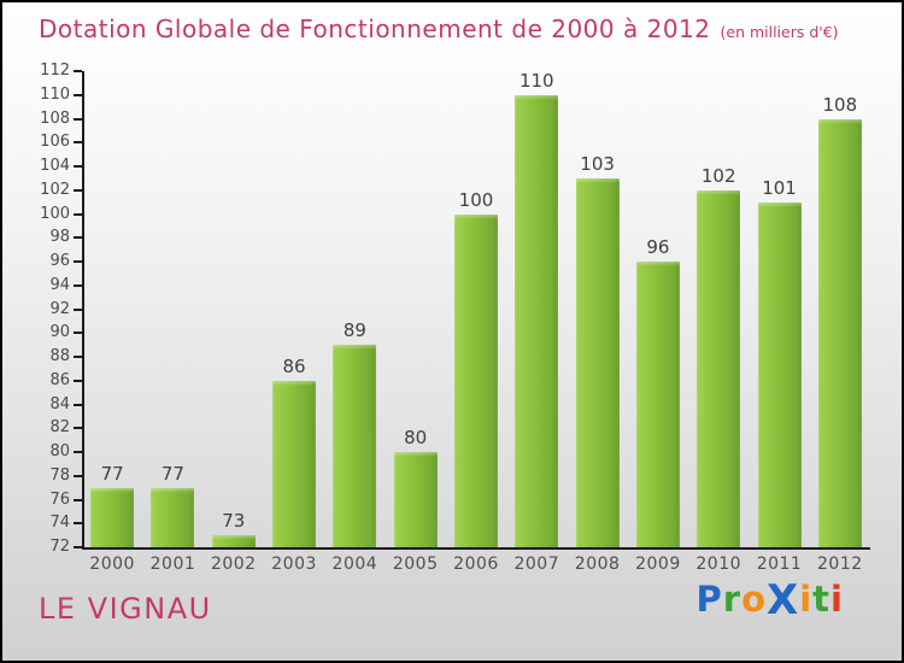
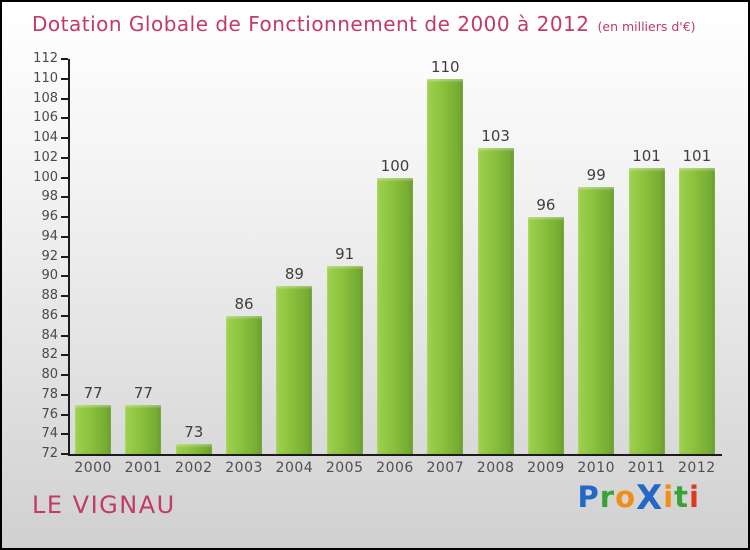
2005: 80 -> 91
2010: 102 -> 99
2012: 108 -> 101
